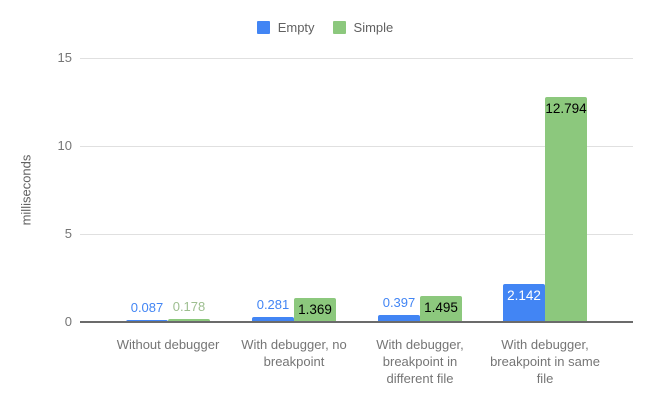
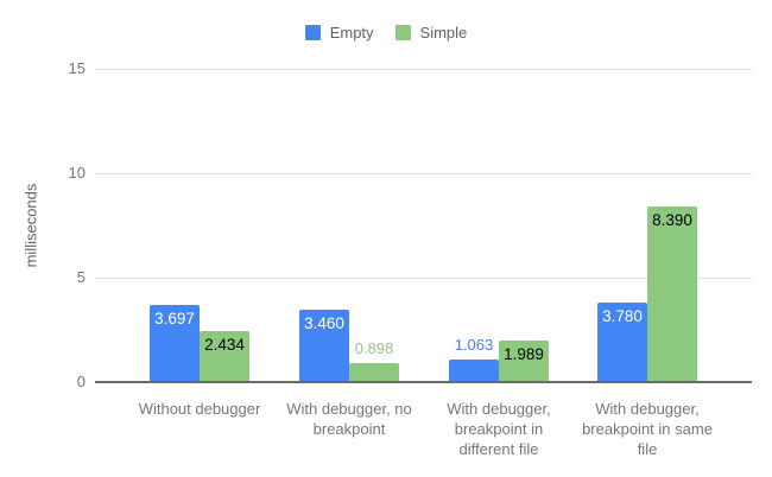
Empty/Without debugger: 0.087 -> 3.697
Simple/Without debugger: 0.178 -> 2.434
Empty/With debugger, no breakpoint: 0.281 -> 3.460
Simple/With debugger, no breakpoint: 1.369 -> 0.898
Empty/With debugger, breakpoint in different file: 0.397 -> 1.063
Simple/With debugger, breakpoint in different file: 1.495 -> 1.989
Empty/With debugger, breakpoint in same file: 2.142 -> 3.780
Simple/With debugger, breakpoint in same file: 12.794 -> 8.390
